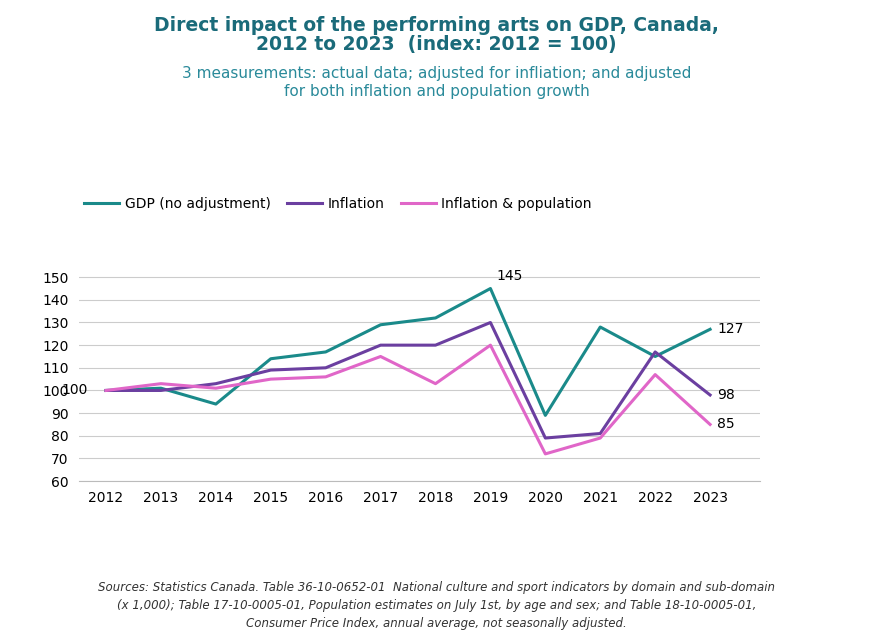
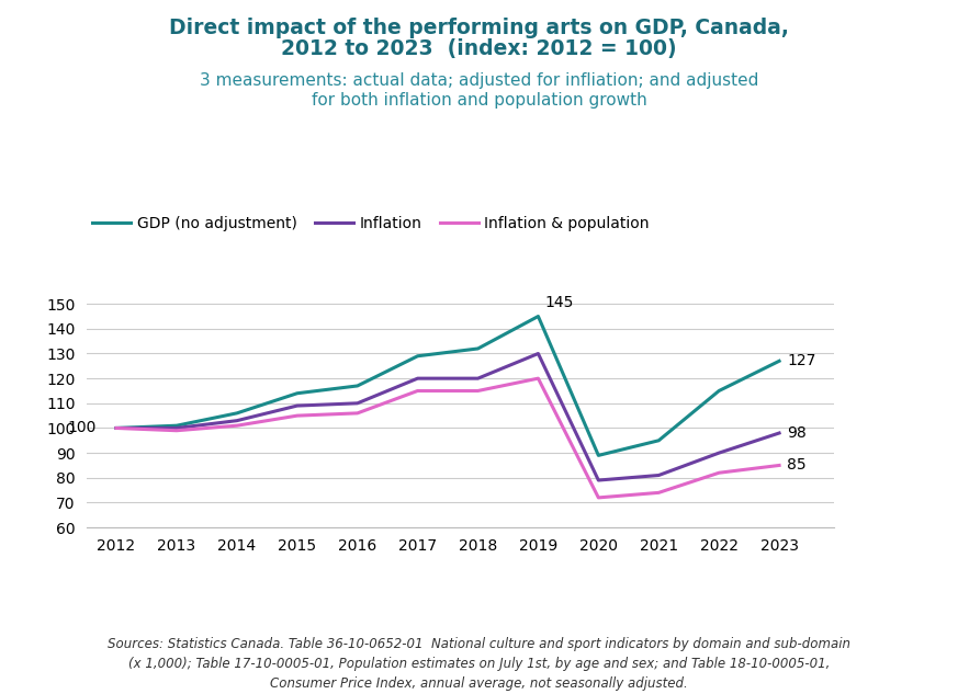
Inflation & population/2013: 103 -> 99
GDP (no adjustment)/2014: 94 -> 106
Inflation & population/2018: 103 -> 115
GDP (no adjustment)/2021: 128 -> 95
Inflation & population/2021: 79 -> 74
Inflation/2022: 117 -> 90
Inflation & population/2022: 107 -> 82
